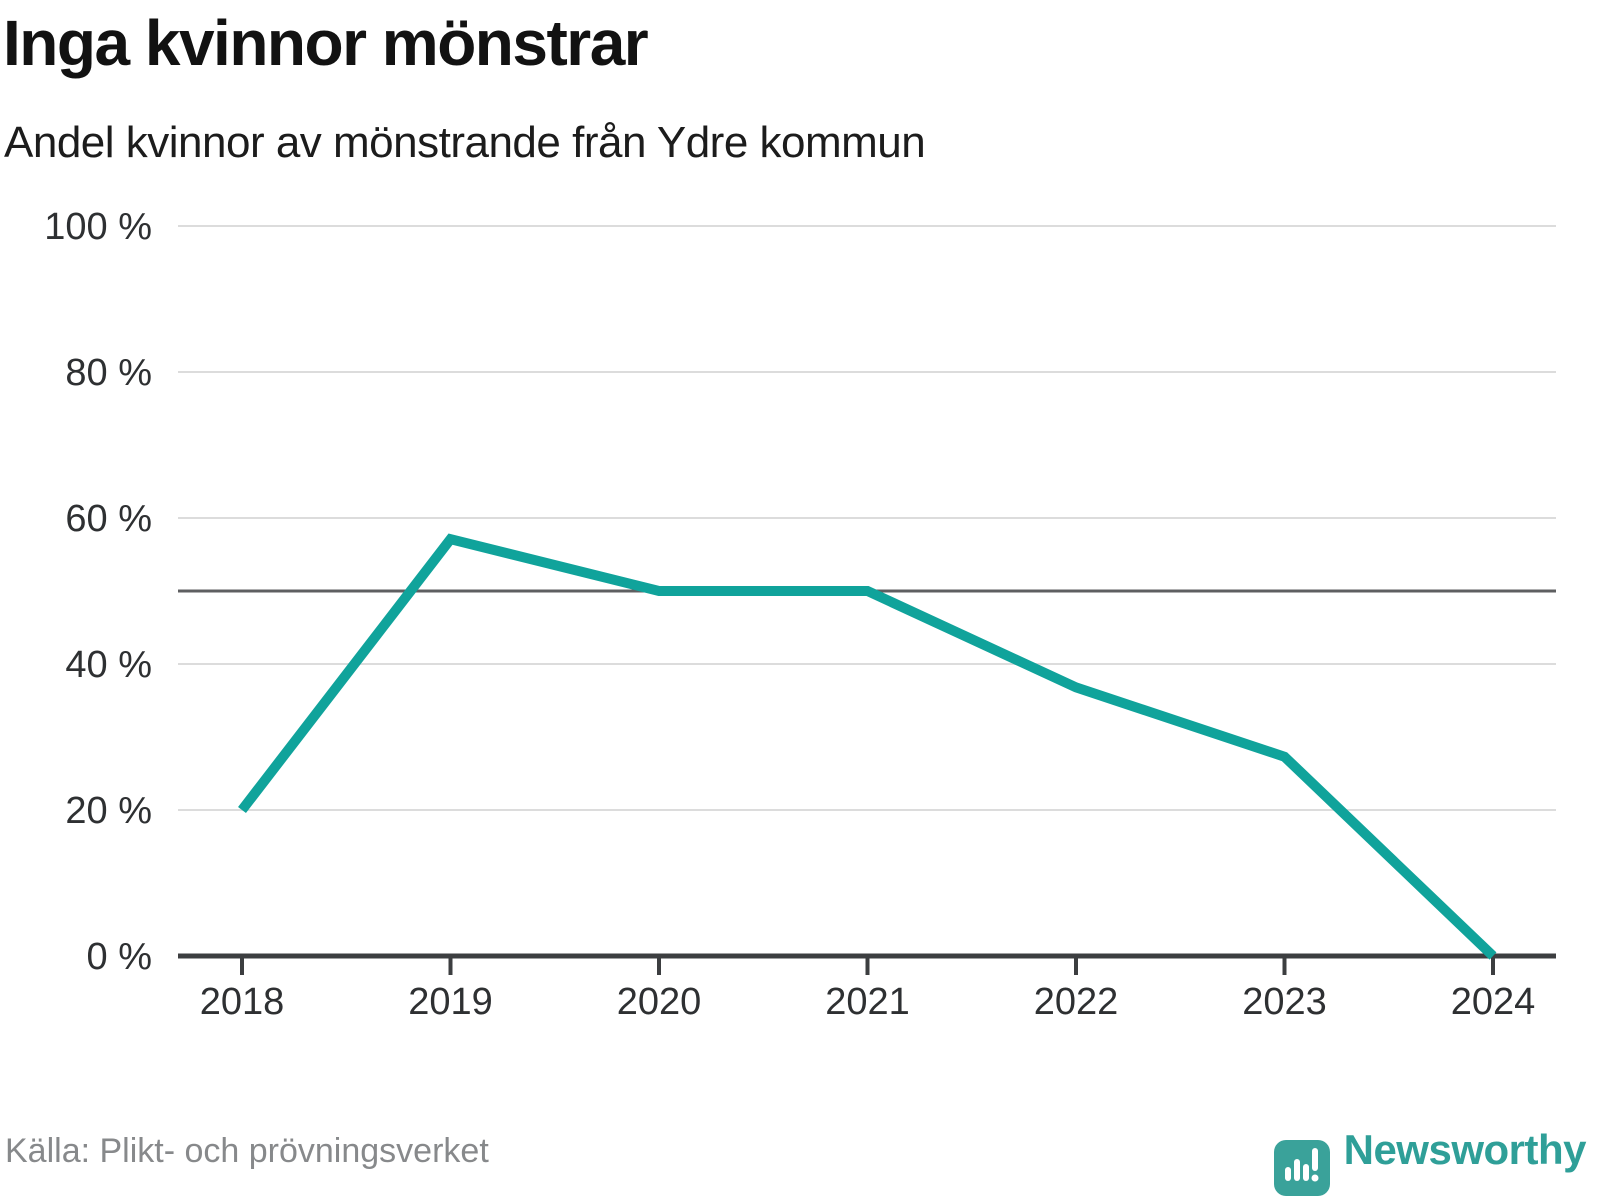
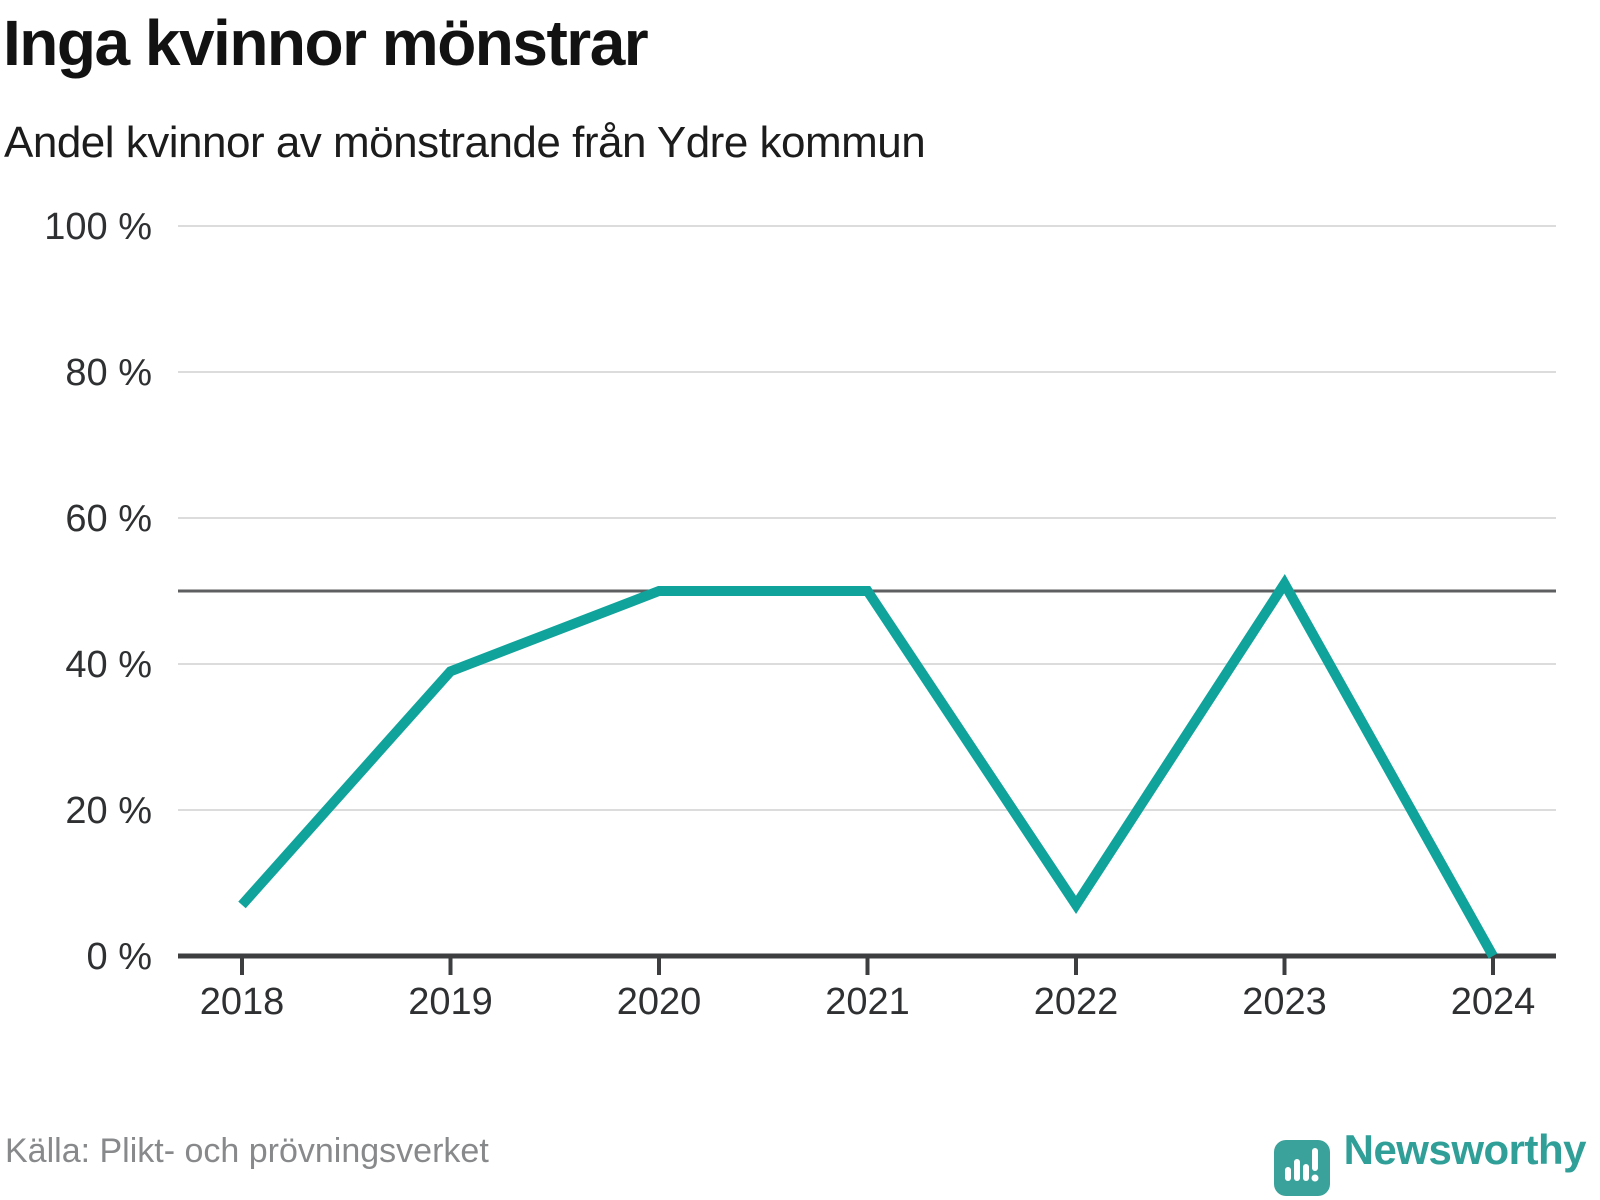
2018: 20% -> 7%
2019: 57% -> 39%
2022: 37% -> 7%
2023: 27% -> 51%
